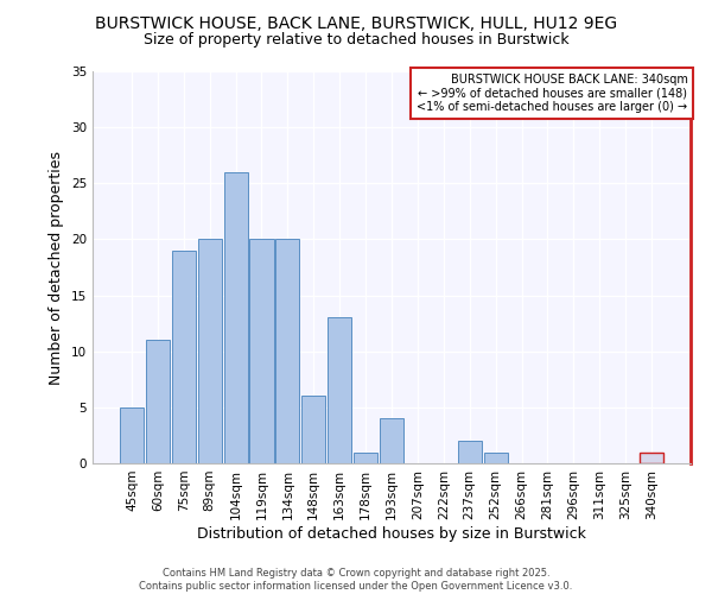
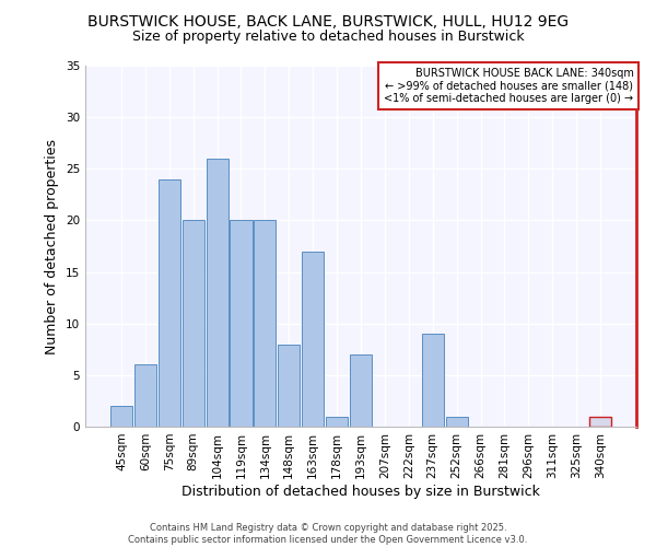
45sqm: 5 -> 2
60sqm: 11 -> 6
75sqm: 19 -> 24
148sqm: 6 -> 8
163sqm: 13 -> 17
193sqm: 4 -> 7
237sqm: 2 -> 9
